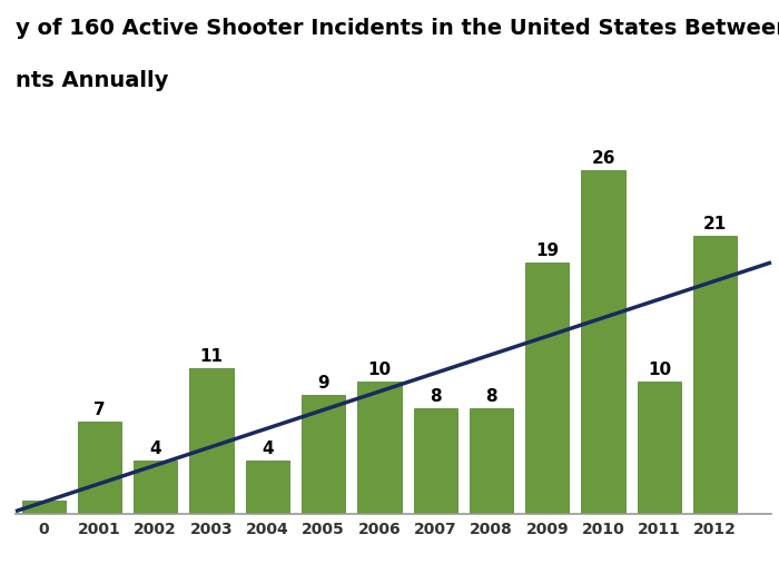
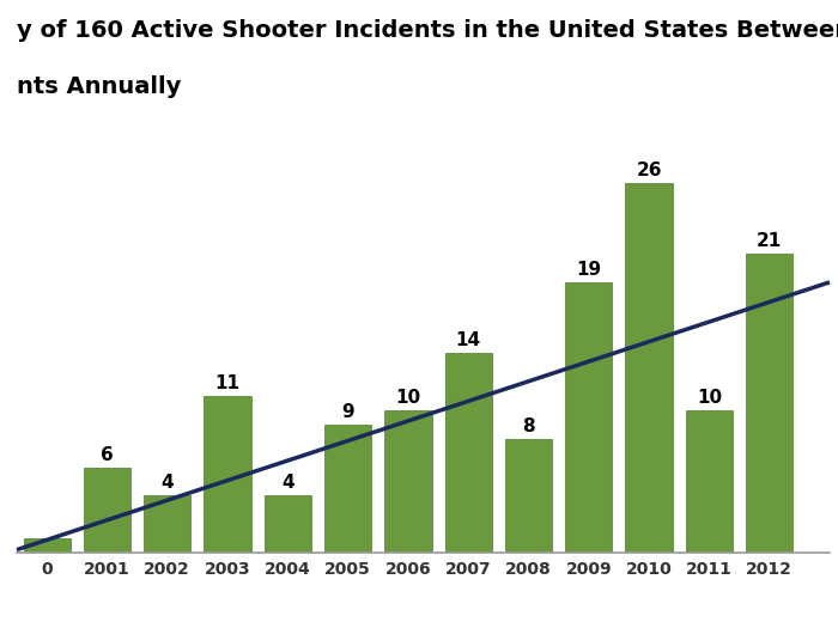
2001: 7 -> 6
2007: 8 -> 14
